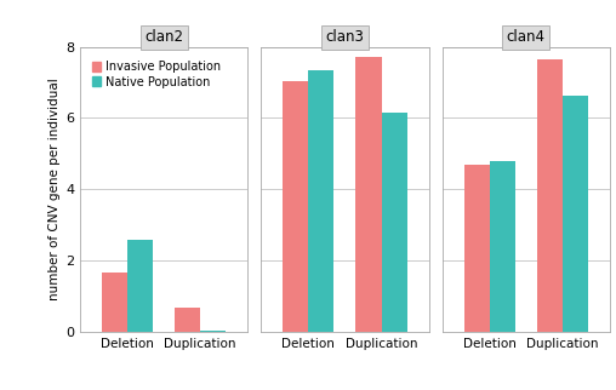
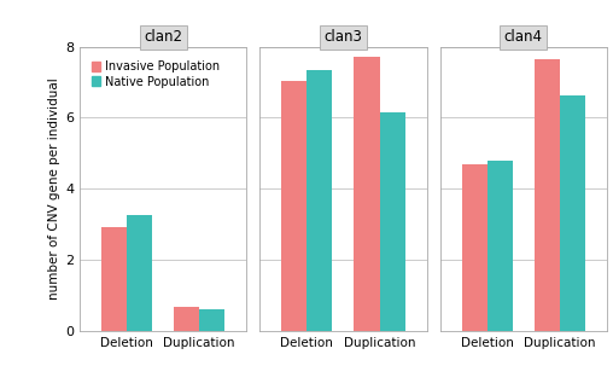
clan2/Invasive Population/Deletion: 1.65 -> 2.90
clan2/Native Population/Deletion: 2.58 -> 3.25
clan2/Native Population/Duplication: 0.04 -> 0.60
